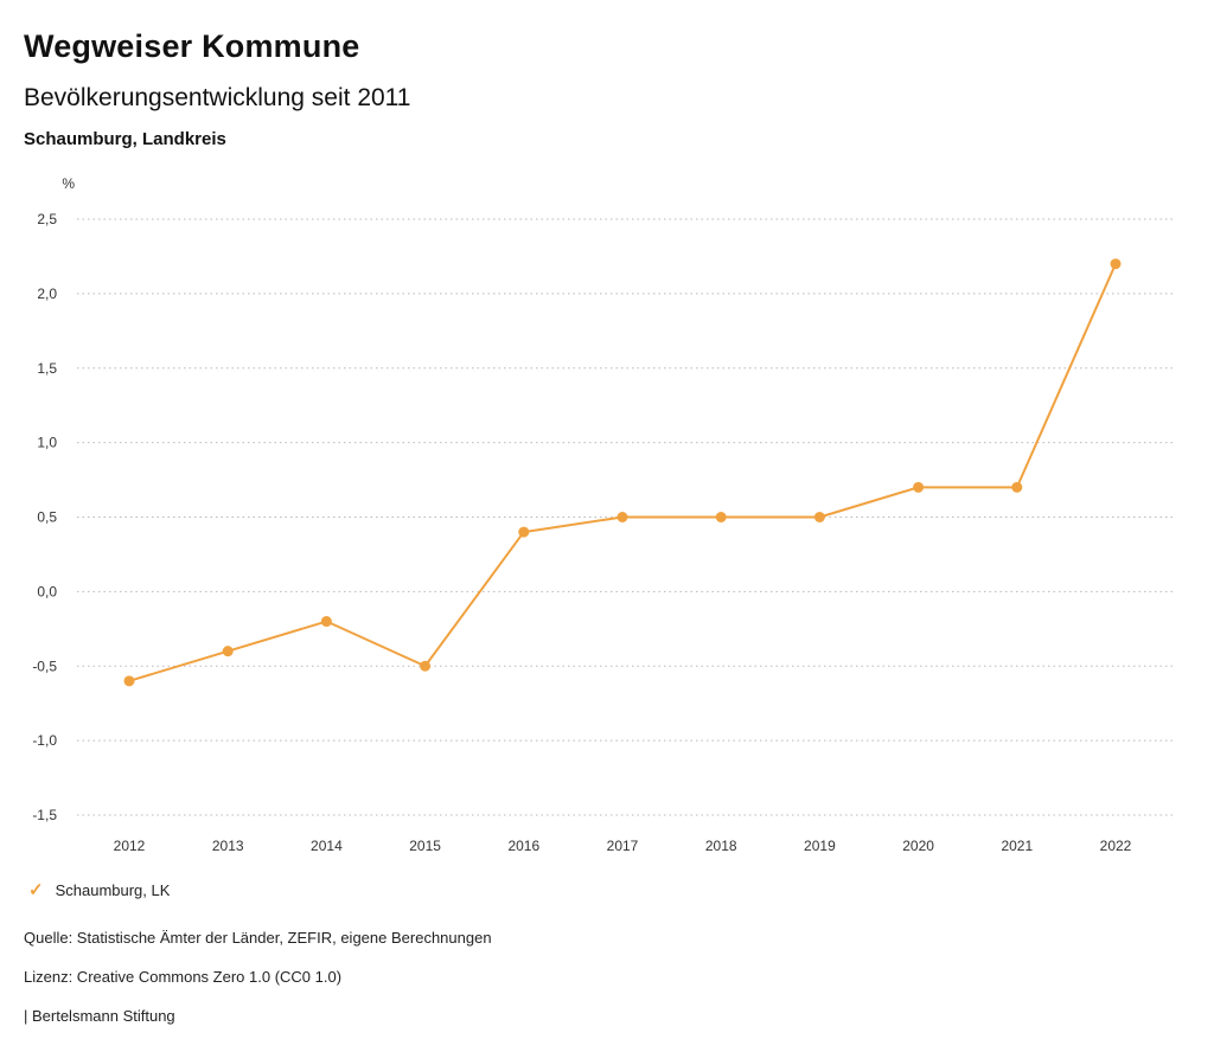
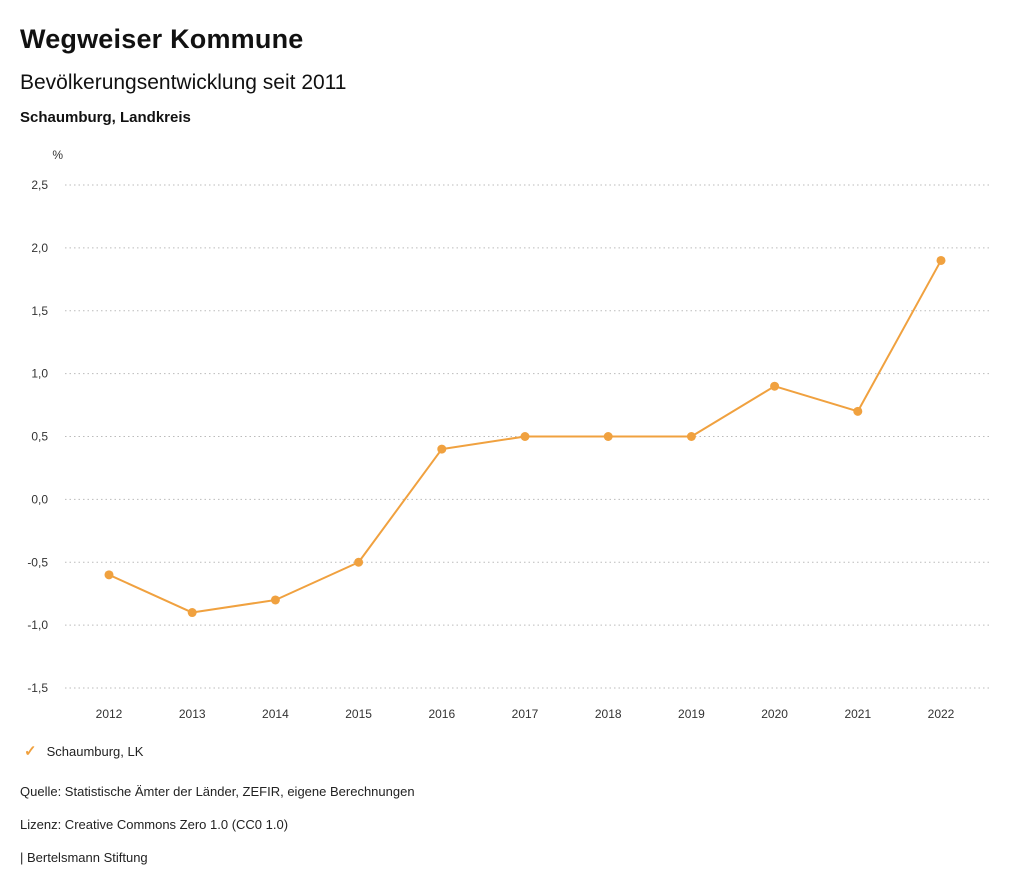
2013: -0,4 -> -0,9
2014: -0,2 -> -0,8
2020: 0,7 -> 0,9
2022: 2,2 -> 1,9
